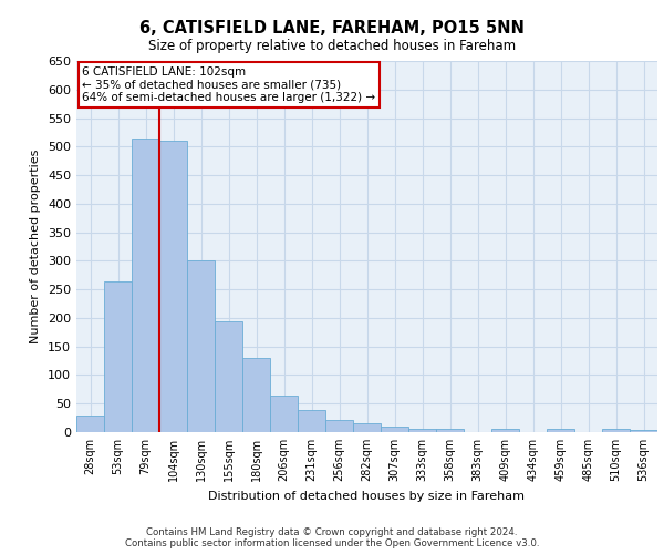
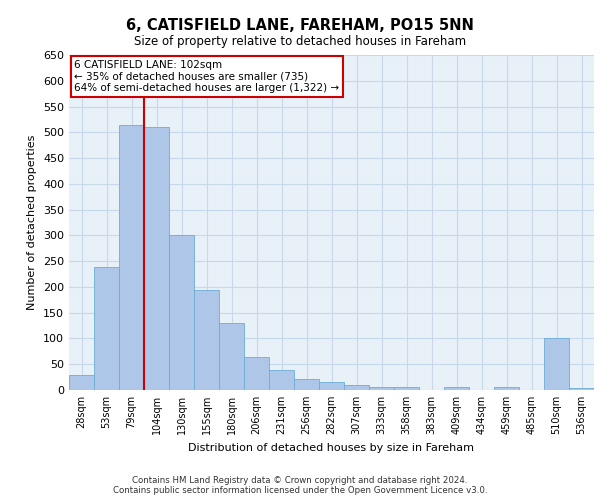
53sqm: 263 -> 238
510sqm: 5 -> 100
